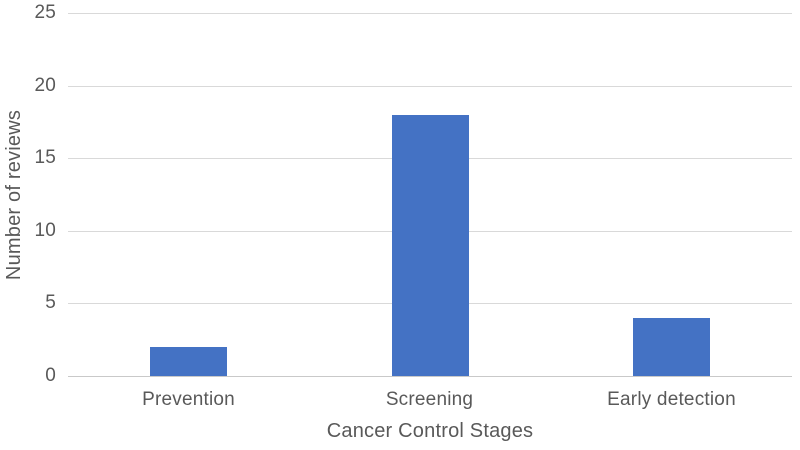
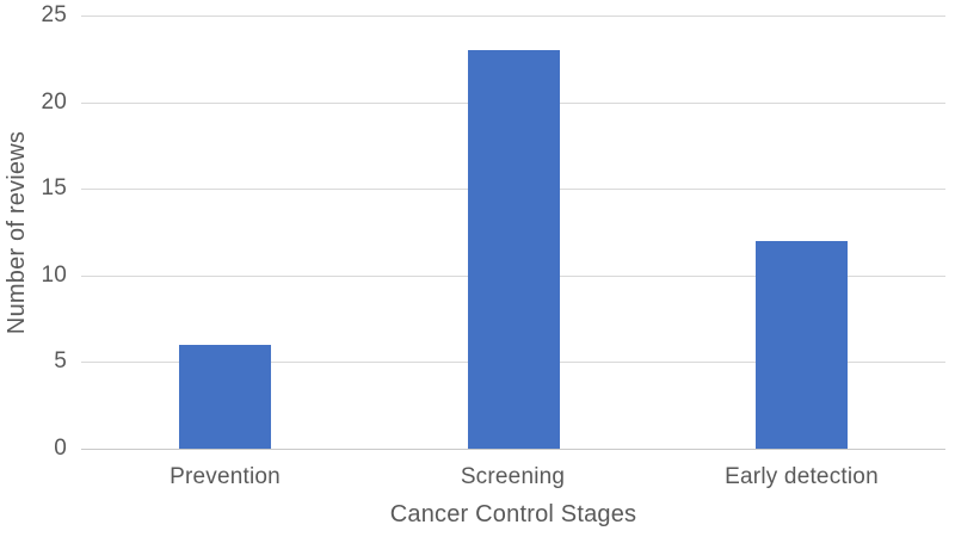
Prevention: 2 -> 6
Screening: 18 -> 23
Early detection: 4 -> 12
